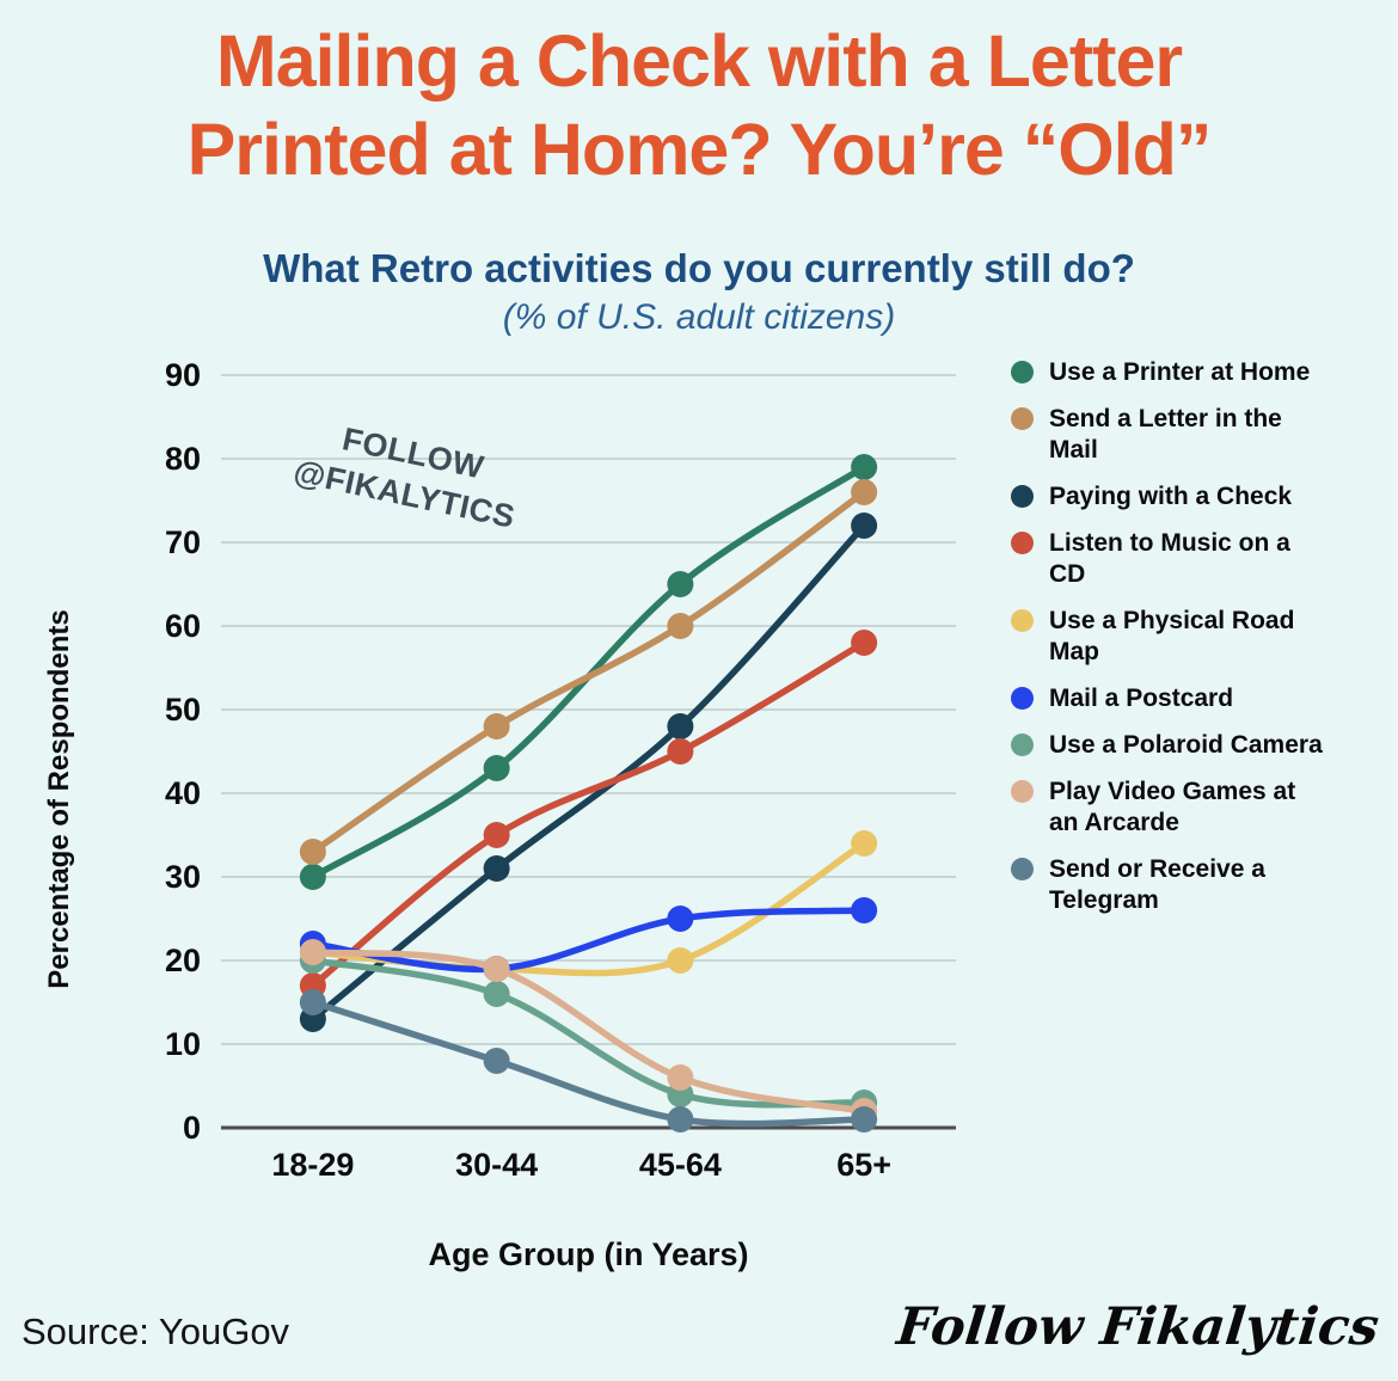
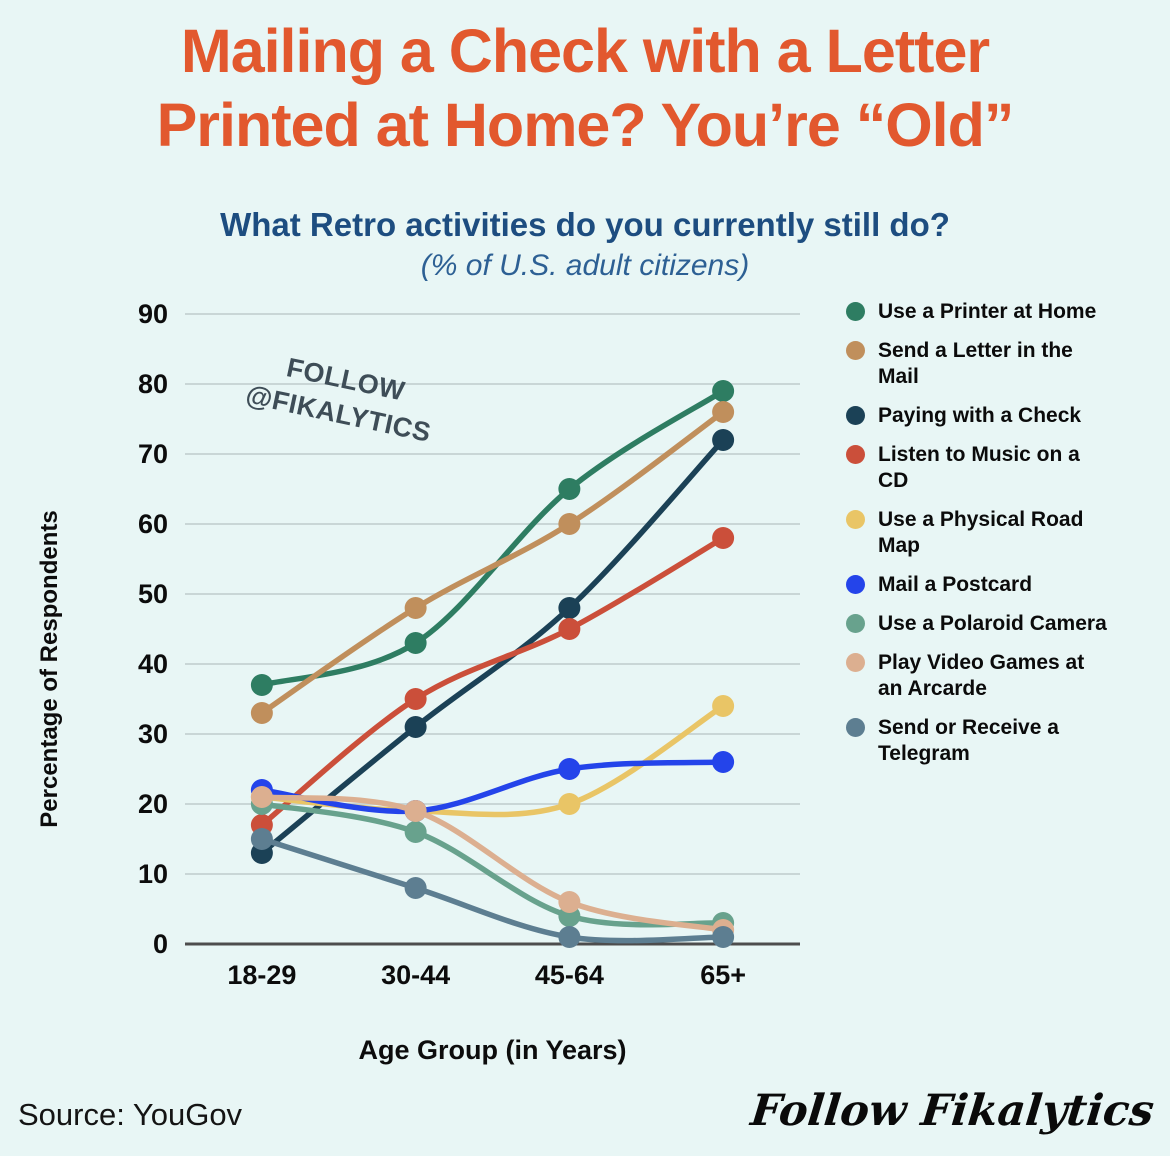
Use a Printer at Home/18-29: 30 -> 37
